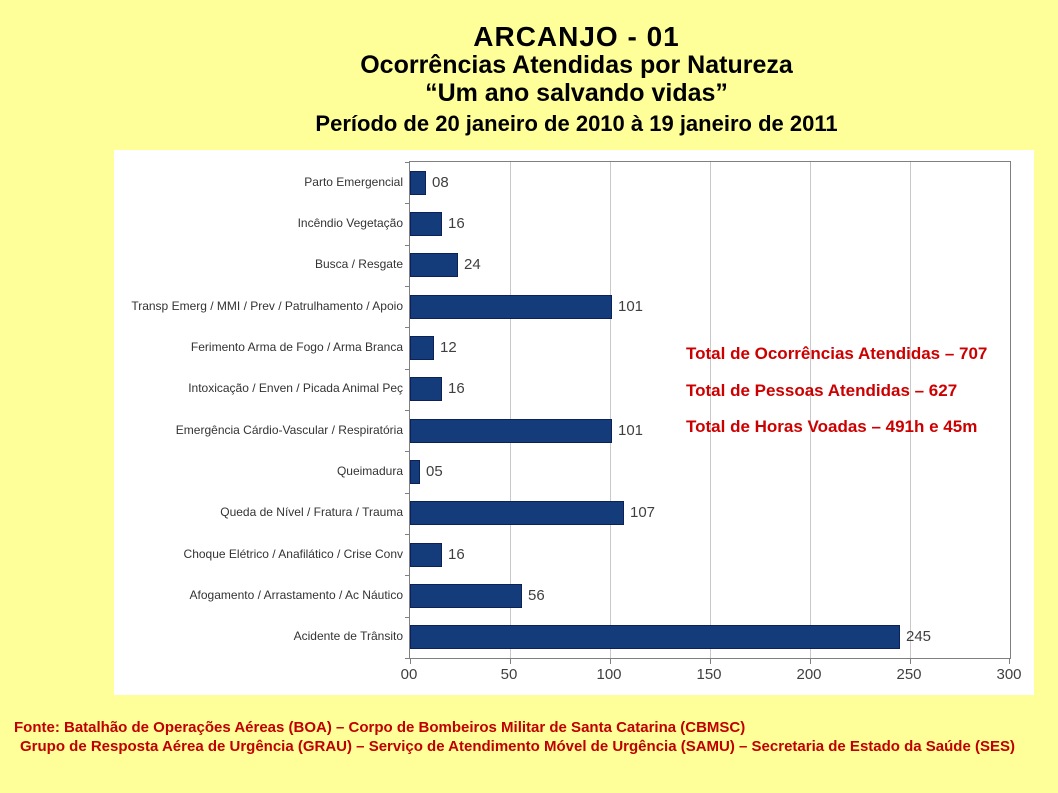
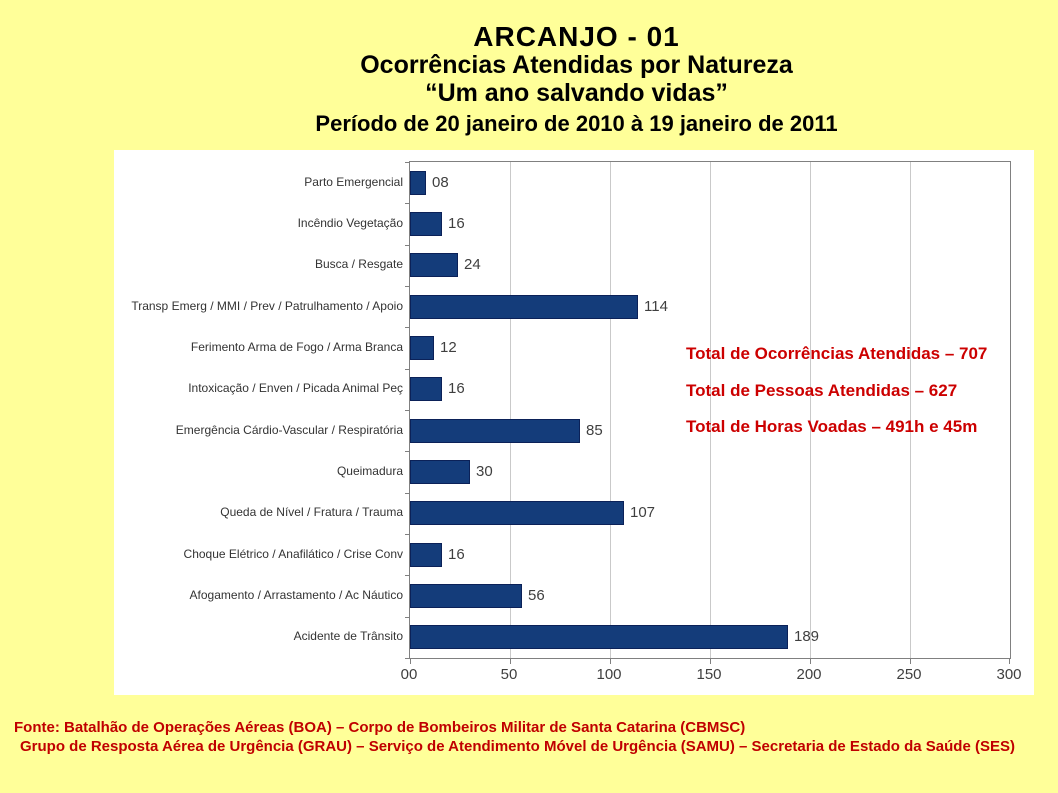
Transp Emerg / MMI / Prev / Patrulhamento / Apoio: 101 -> 114
Emergência Cárdio-Vascular / Respiratória: 101 -> 85
Queimadura: 05 -> 30
Acidente de Trânsito: 245 -> 189
